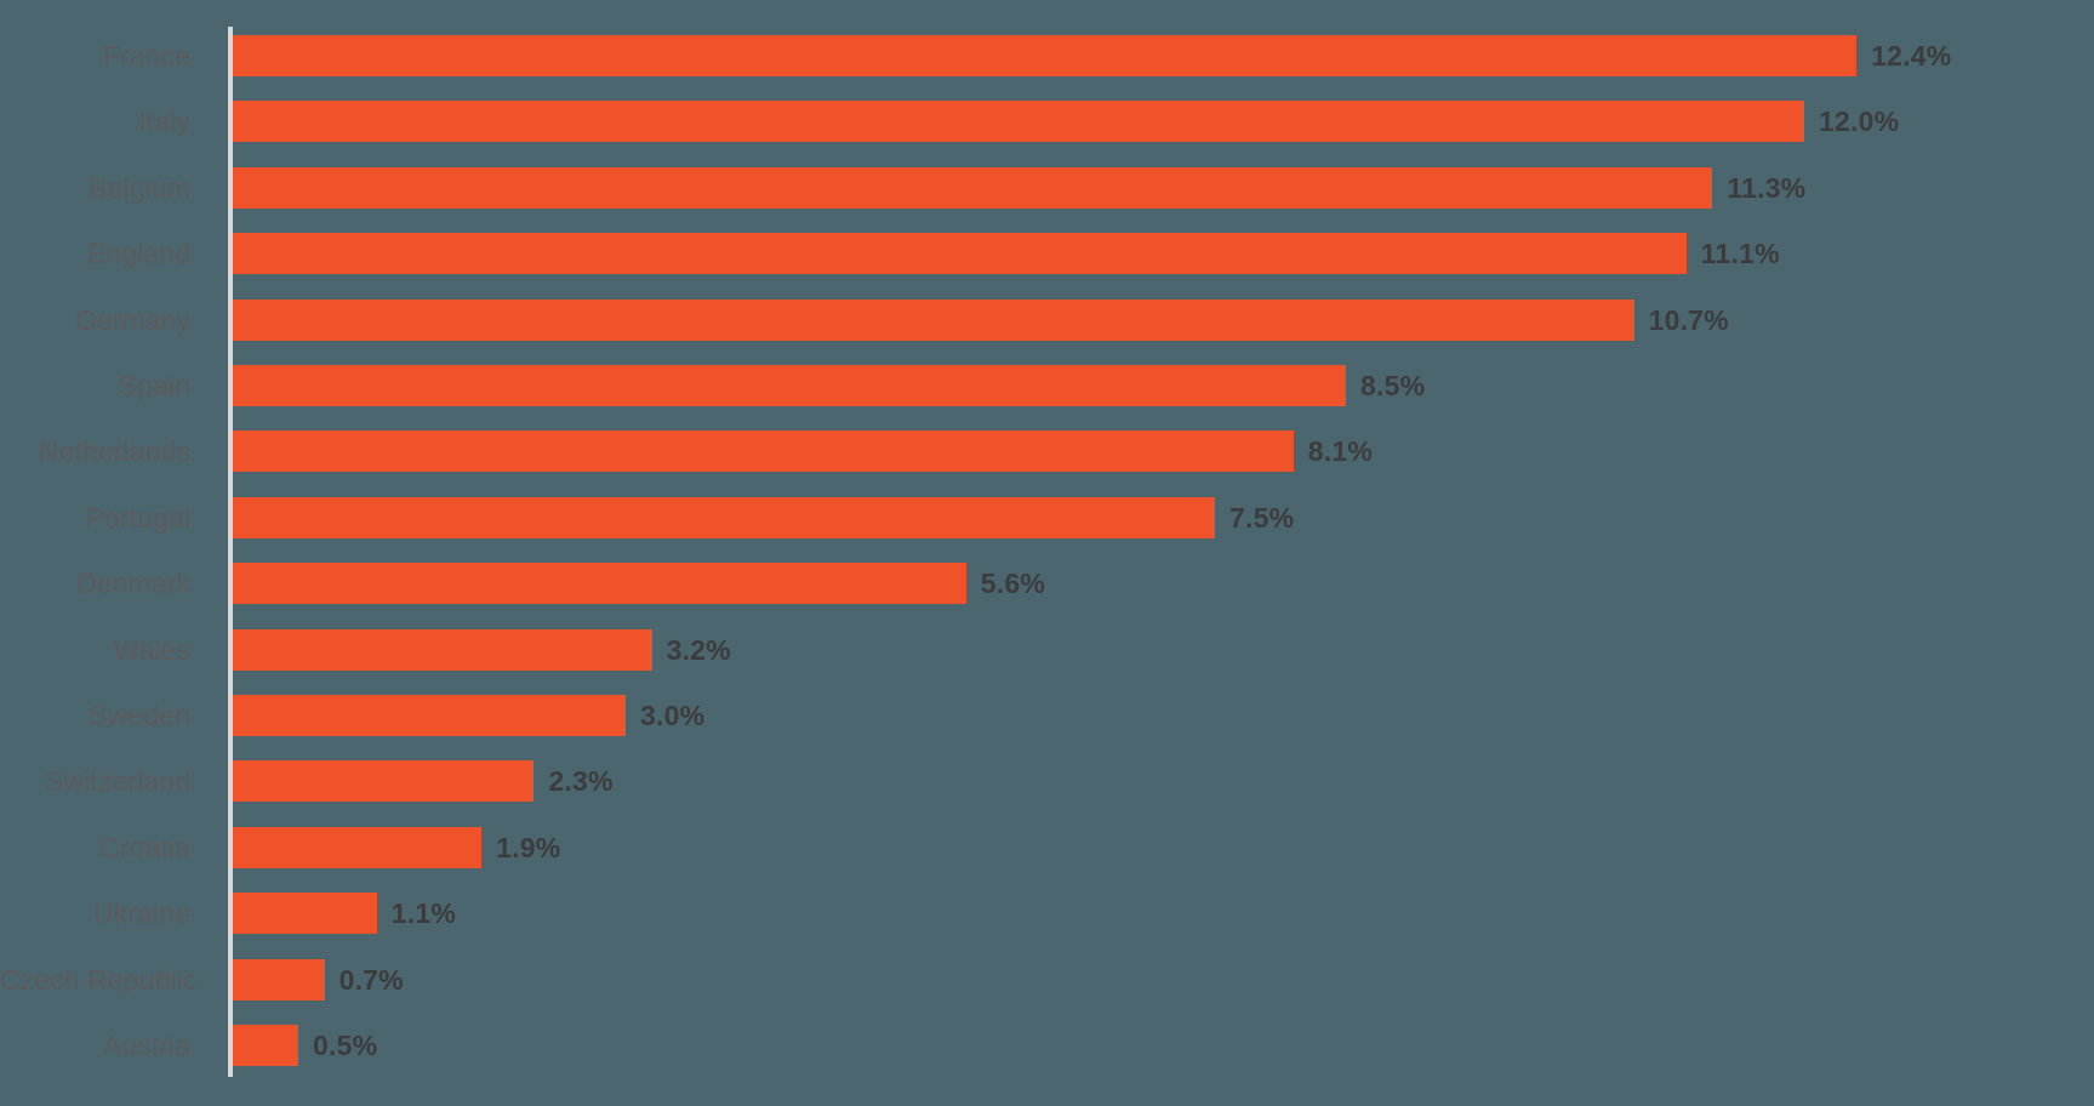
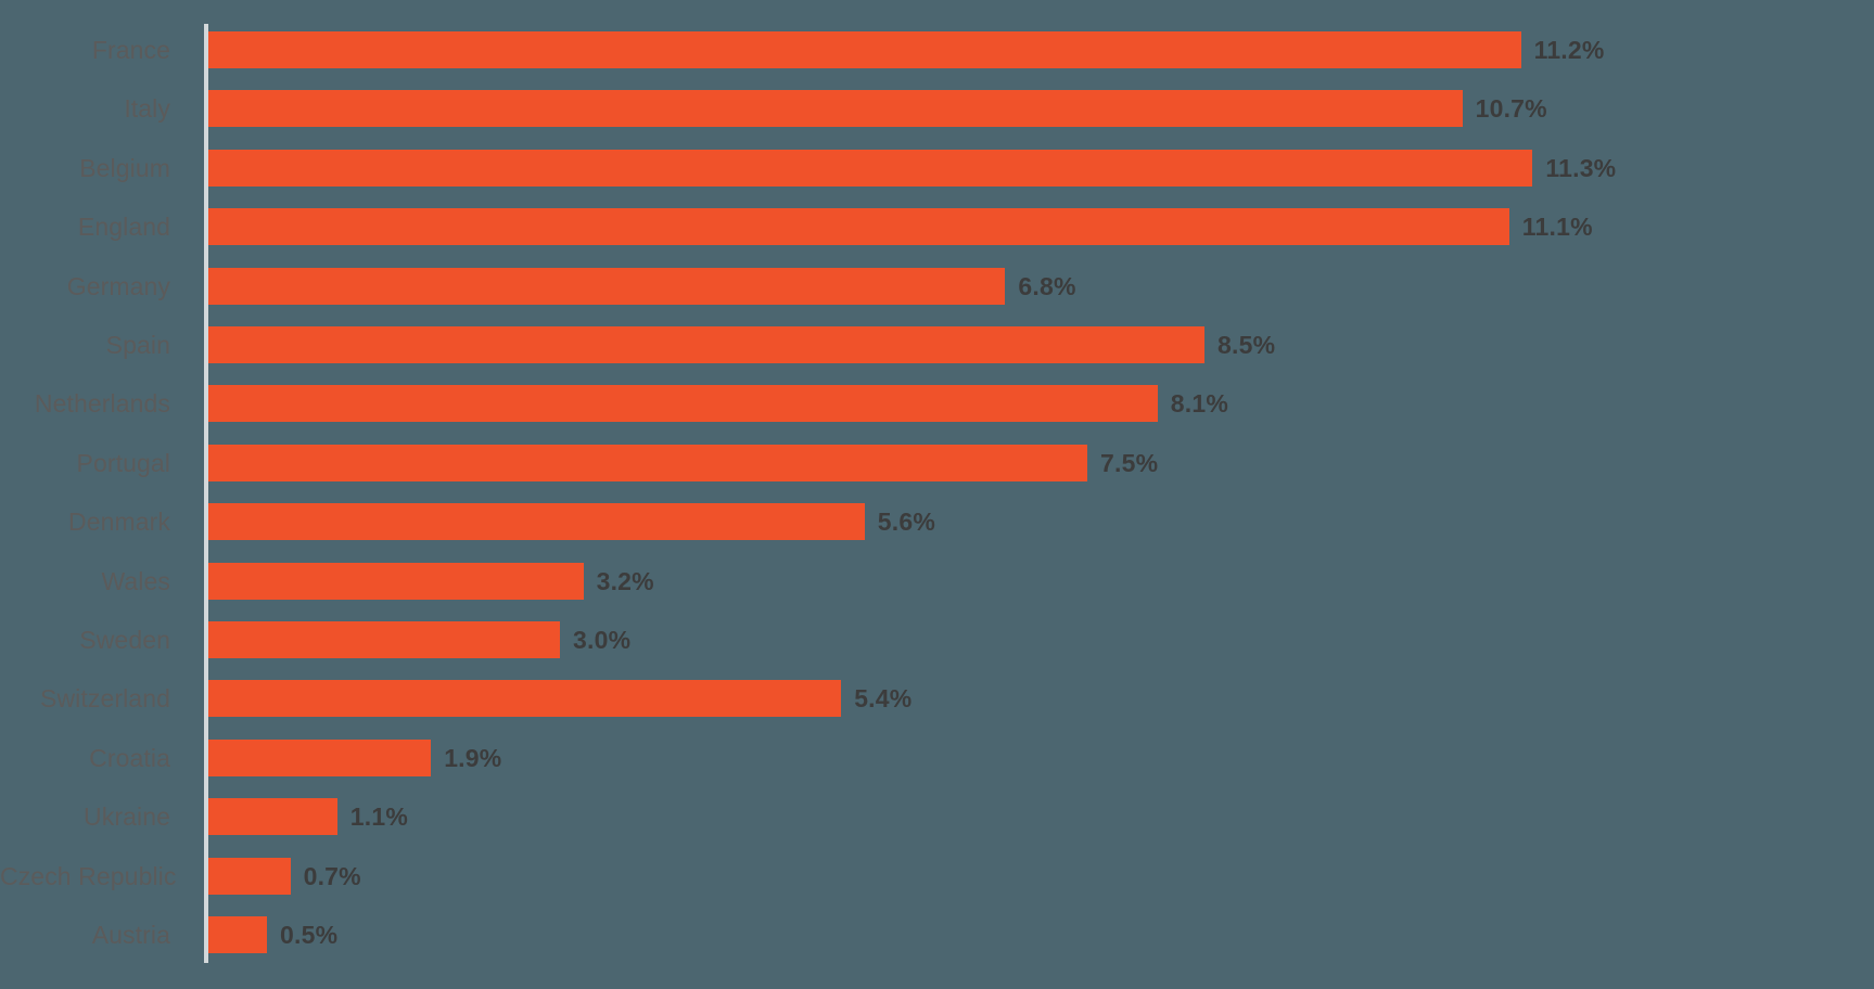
France: 12.4% -> 11.2%
Italy: 12.0% -> 10.7%
Germany: 10.7% -> 6.8%
Switzerland: 2.3% -> 5.4%
